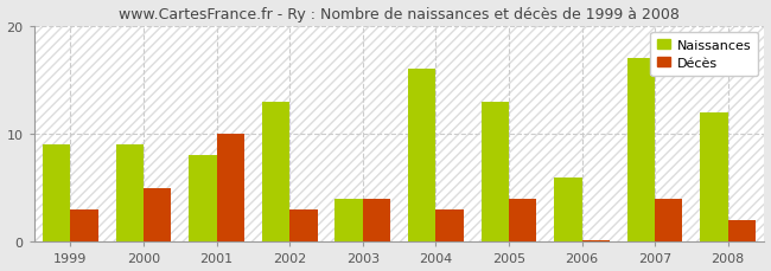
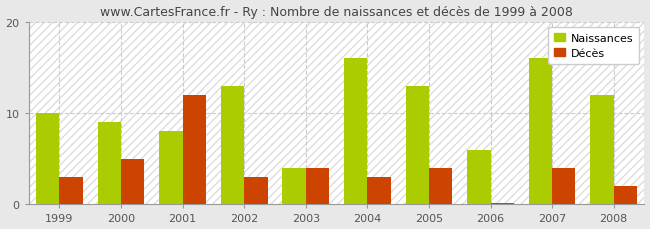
Naissances/1999: 9 -> 10
Décès/2001: 10.0 -> 12.0
Naissances/2007: 17 -> 16
